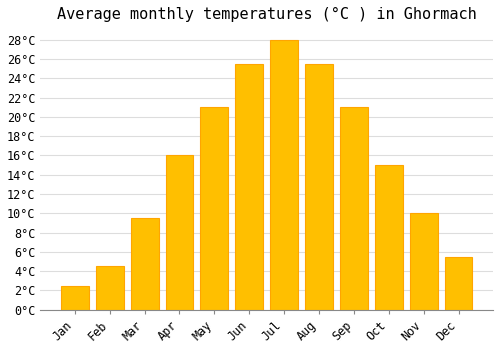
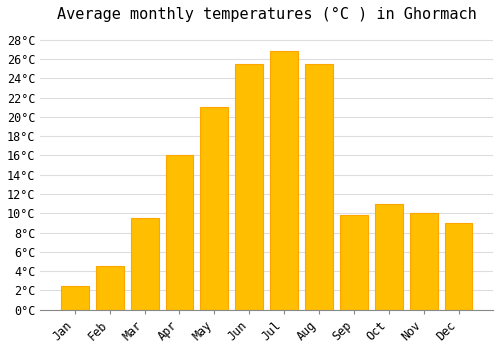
Jul: 28.0°C -> 26.8°C
Sep: 21.0°C -> 9.8°C
Oct: 15.0°C -> 11.0°C
Dec: 5.5°C -> 9.0°C
